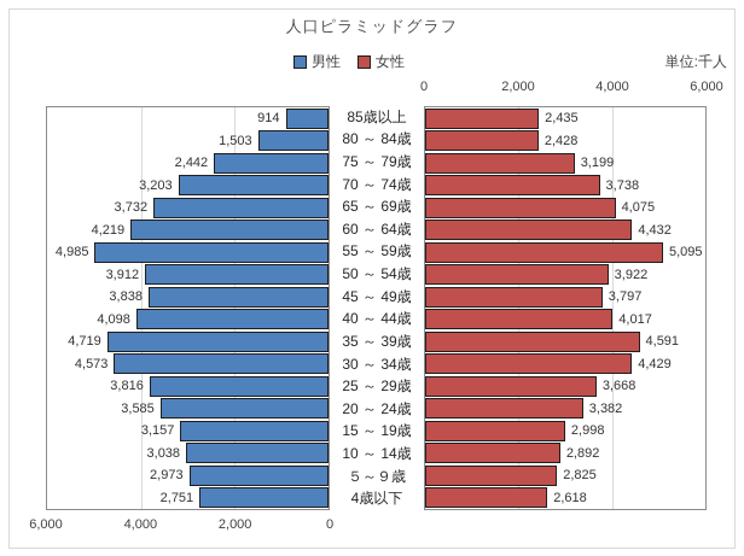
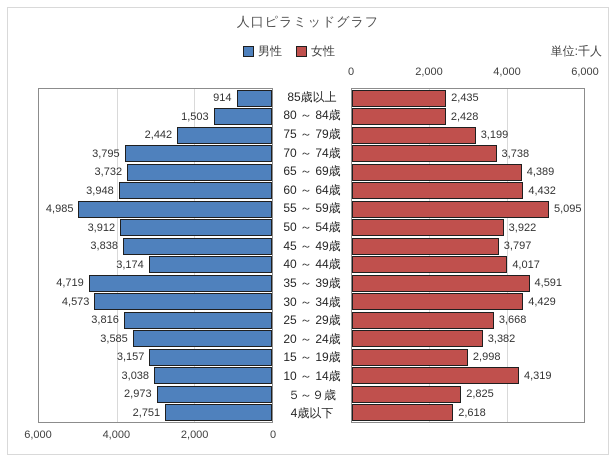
男性/70 ～ 74歳: 3,203 -> 3,795
女性/65 ～ 69歳: 4,075 -> 4,389
男性/60 ～ 64歳: 4,219 -> 3,948
男性/40 ～ 44歳: 4,098 -> 3,174
女性/10 ～ 14歳: 2,892 -> 4,319
